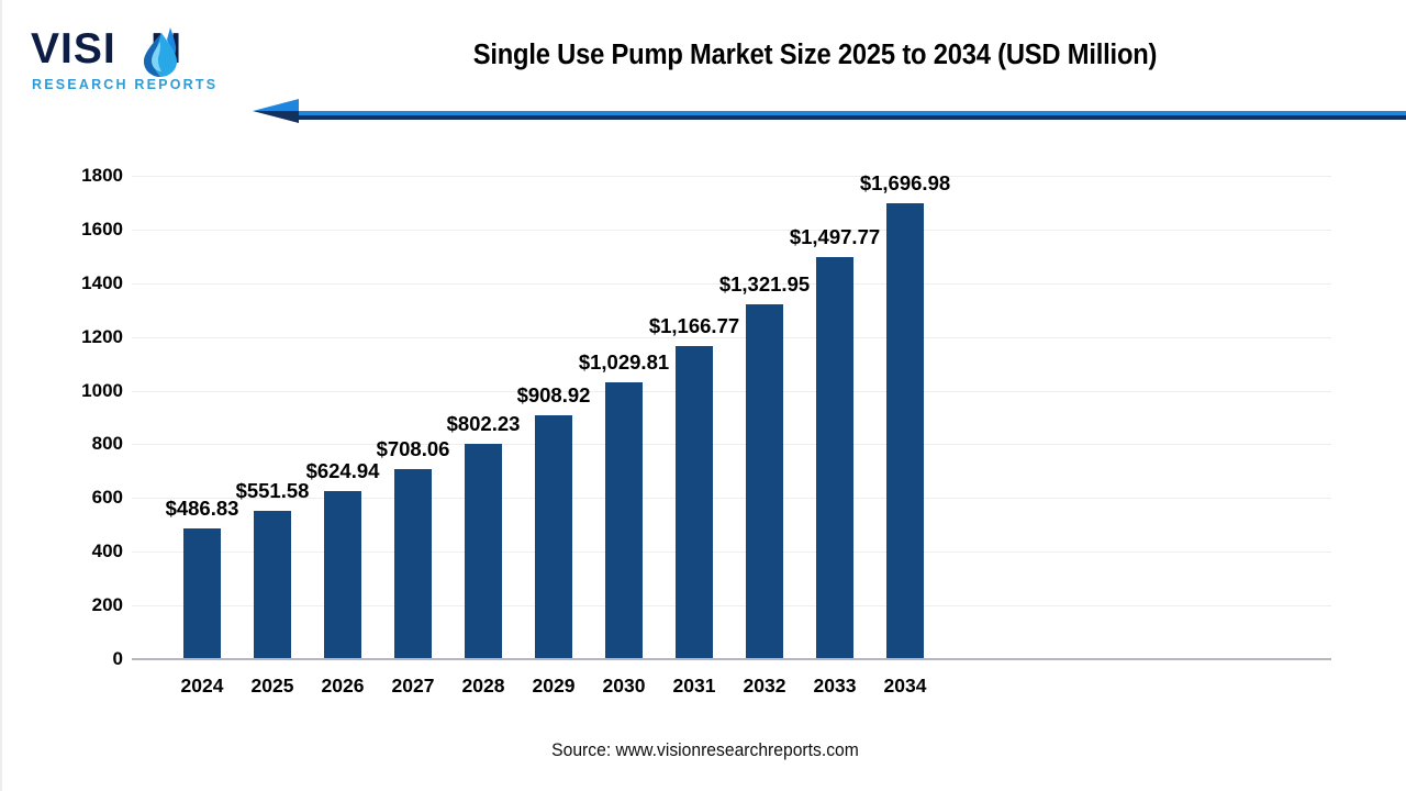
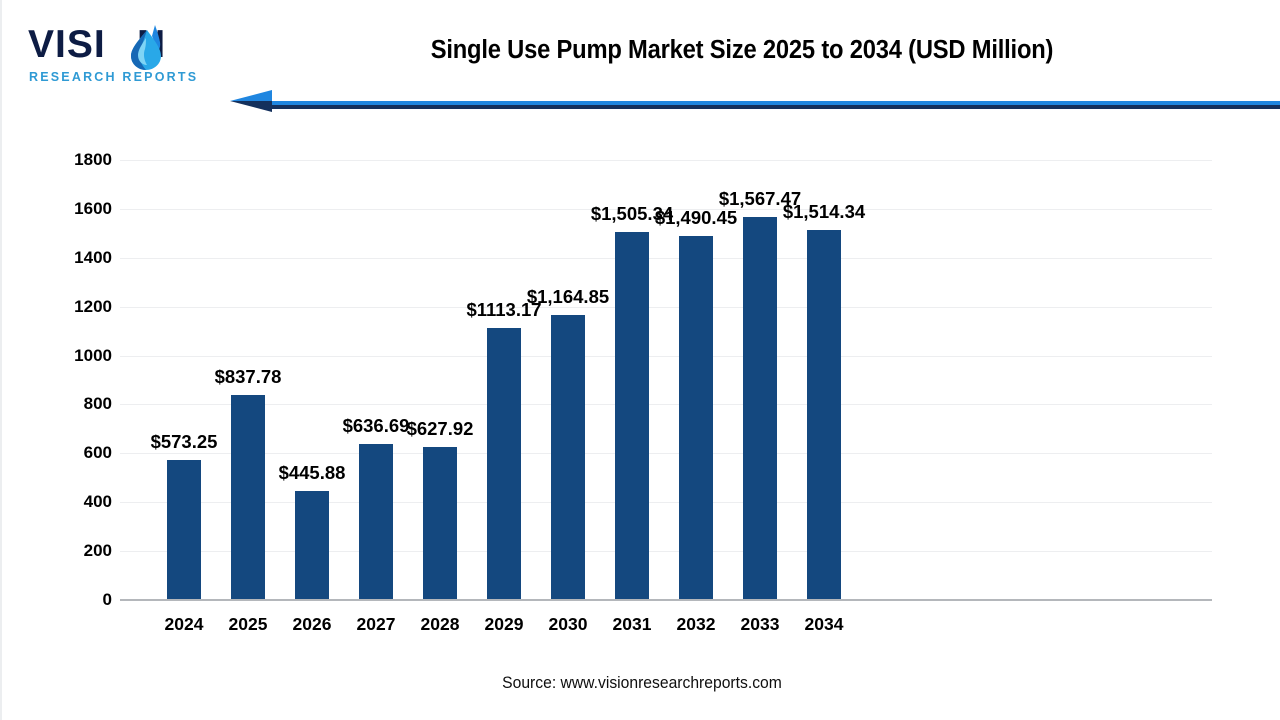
2024: $486.83 -> $573.25
2025: $551.58 -> $837.78
2026: $624.94 -> $445.88
2027: $708.06 -> $636.69
2028: $802.23 -> $627.92
2029: $908.92 -> $1113.17
2030: $1,029.81 -> $1,164.85
2031: $1,166.77 -> $1,505.34
2032: $1,321.95 -> $1,490.45
2033: $1,497.77 -> $1,567.47
2034: $1,696.98 -> $1,514.34
